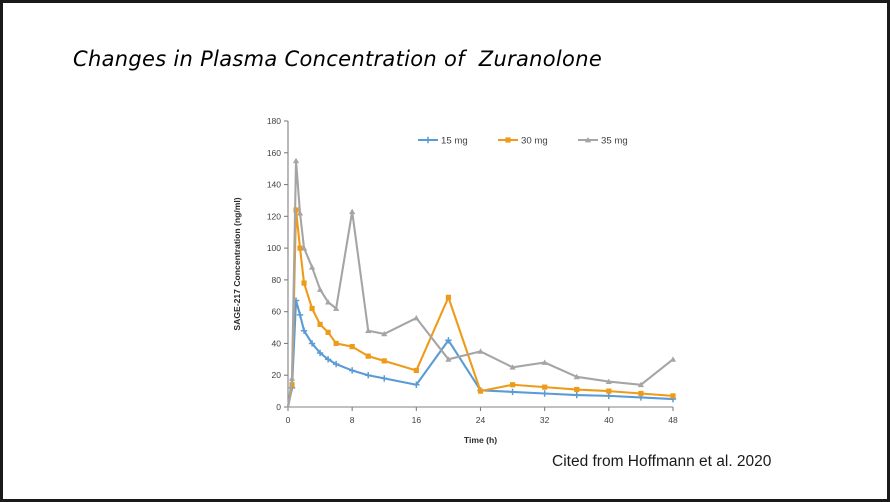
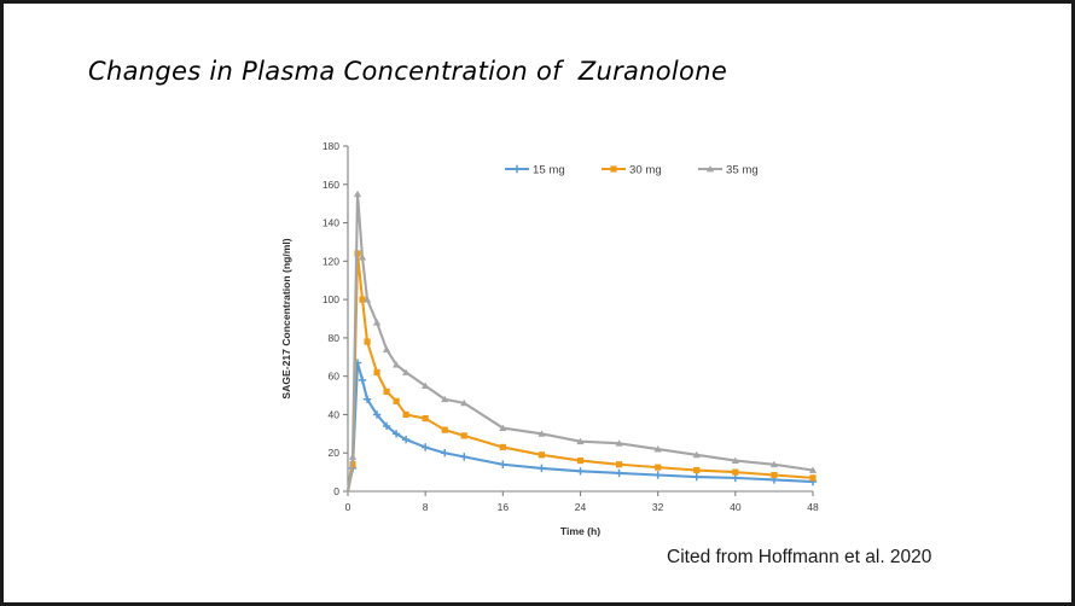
35 mg/8: 123 -> 55
35 mg/16: 56 -> 33
15 mg/20: 42 -> 12
30 mg/20: 69 -> 19
30 mg/24: 10 -> 16
35 mg/24: 35 -> 26
35 mg/32: 28 -> 22
35 mg/48: 30 -> 11
